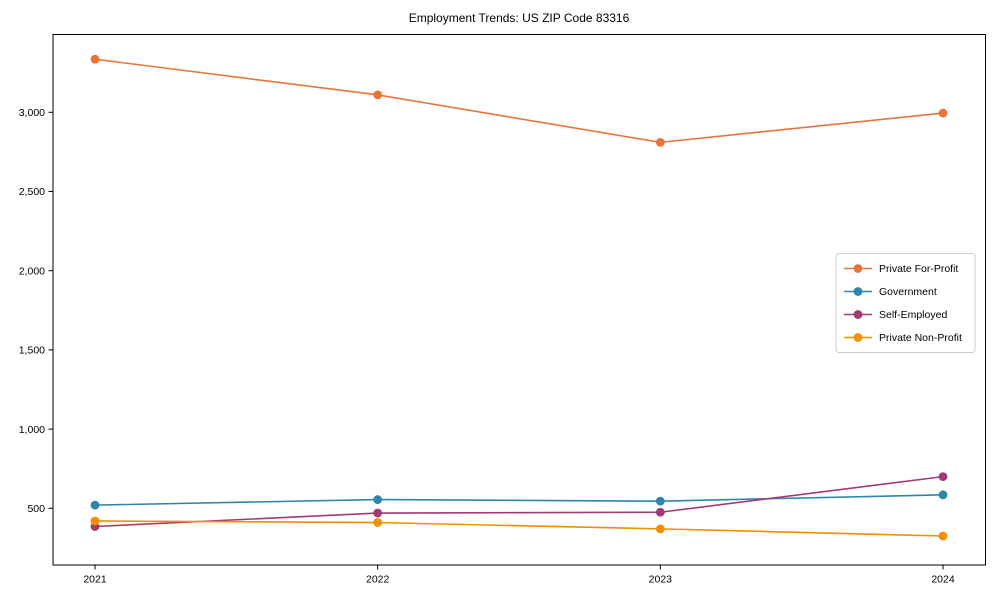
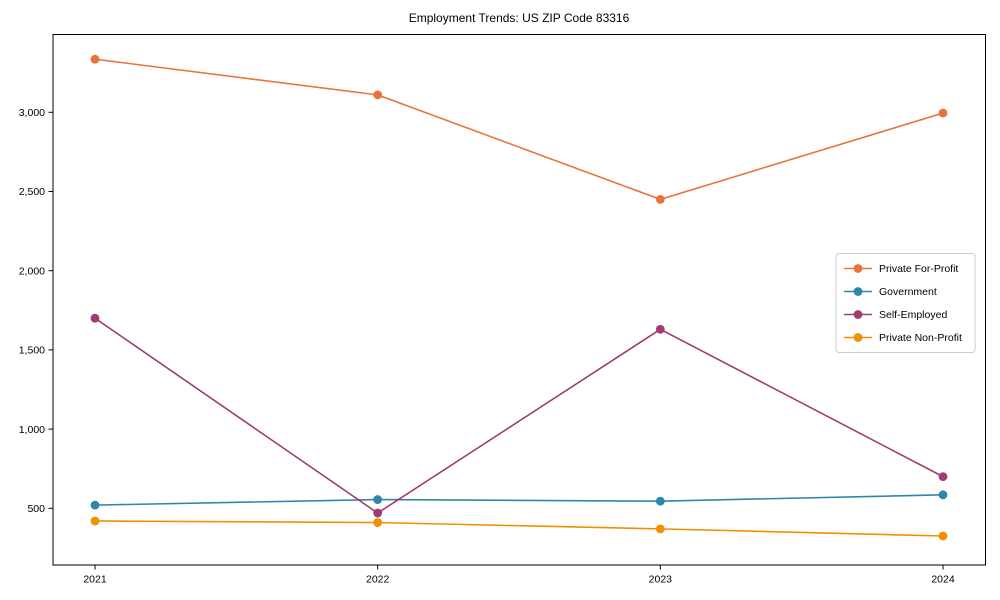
Self-Employed/2021: 380 -> 1700
Private For-Profit/2023: 2810 -> 2450
Self-Employed/2023: 480 -> 1630
